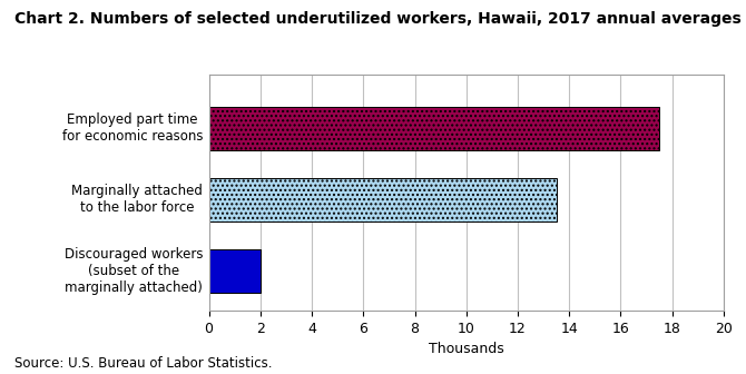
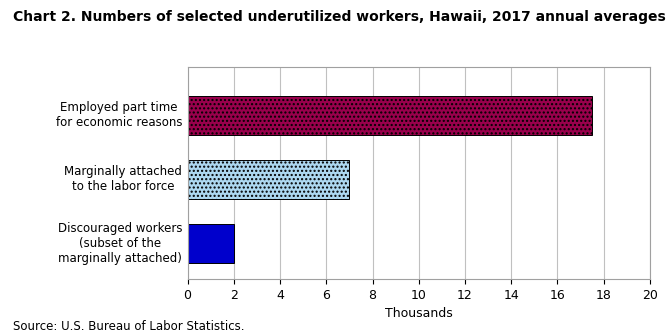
Marginally attached to the labor force: 13.5 -> 7.0
